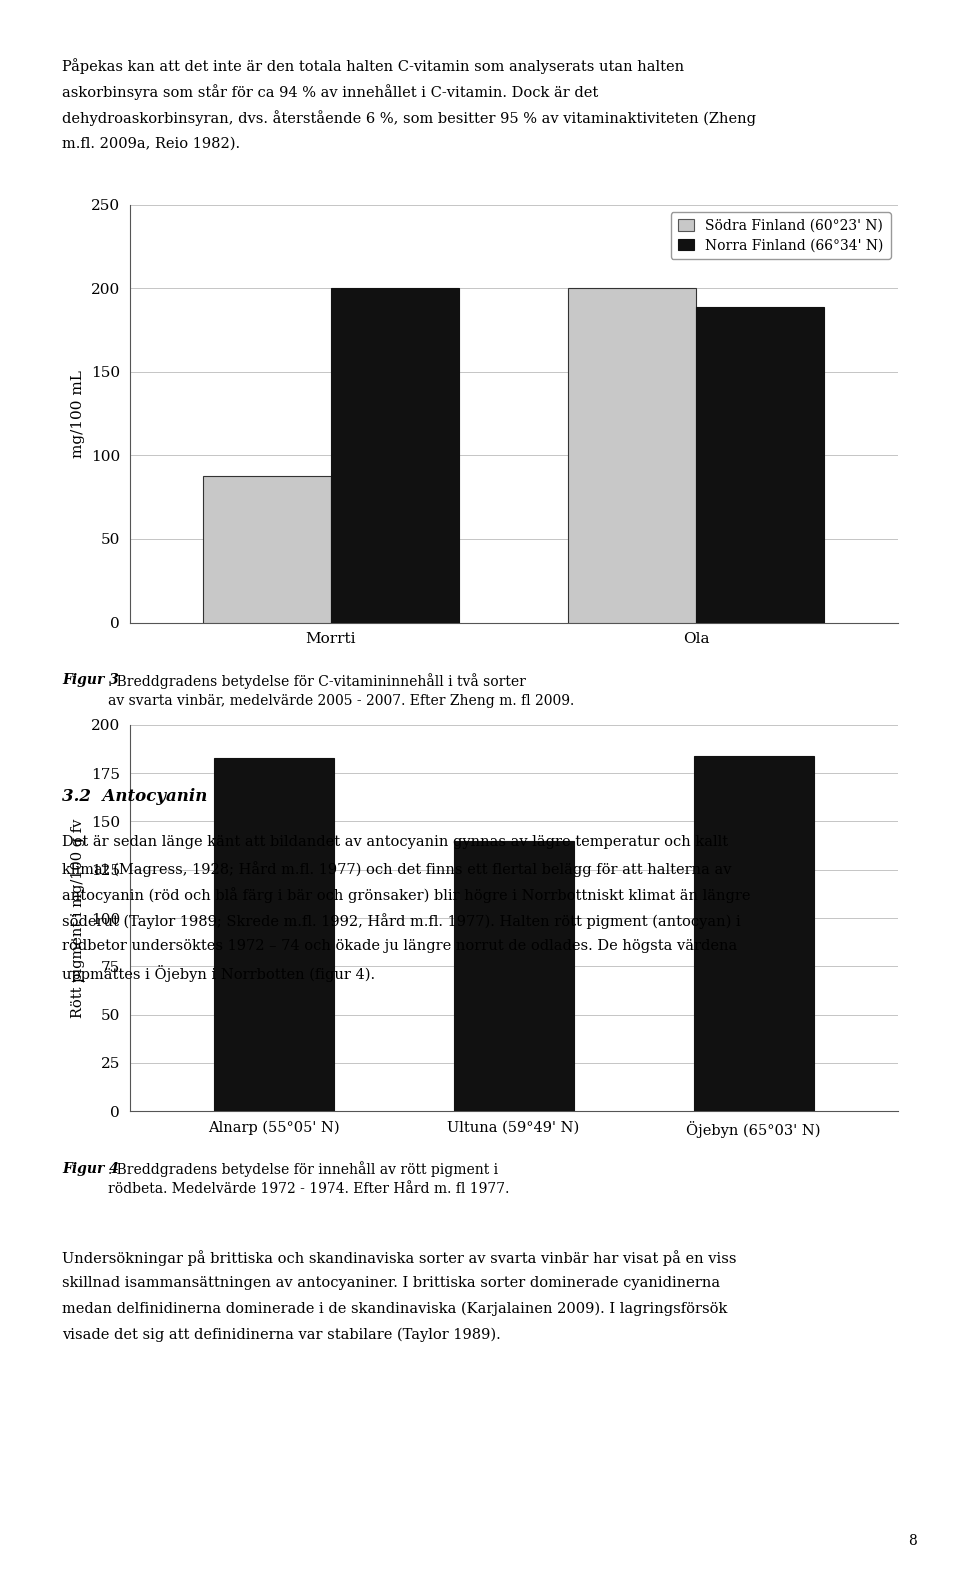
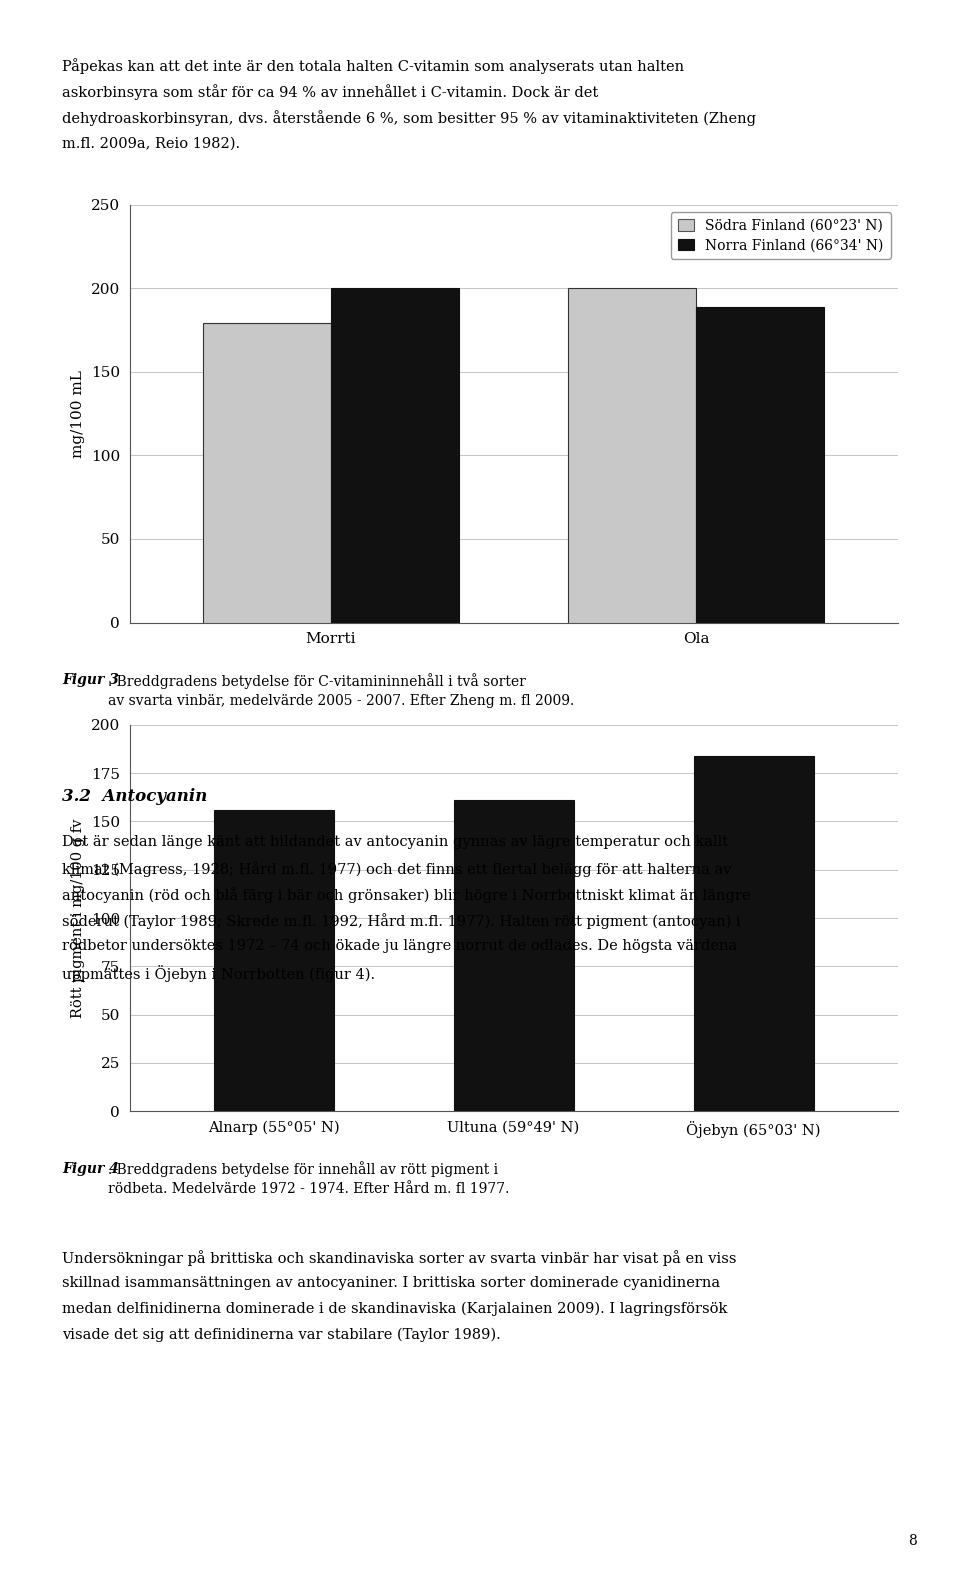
Södra Finland (60°23' N)/Morrti: 88 -> 179
Alnarp (55°05' N): 183 -> 156
Ultuna (59°49' N): 140 -> 161
